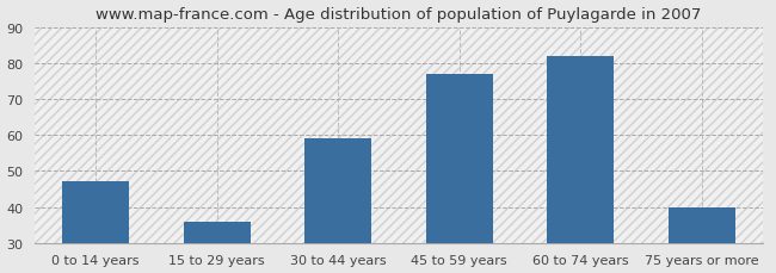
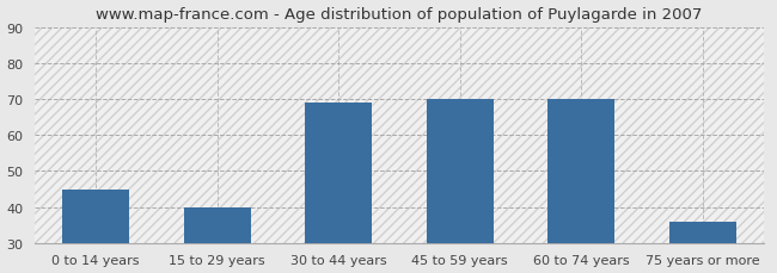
0 to 14 years: 47 -> 45
15 to 29 years: 36 -> 40
30 to 44 years: 59 -> 69
45 to 59 years: 77 -> 70
60 to 74 years: 82 -> 70
75 years or more: 40 -> 36
